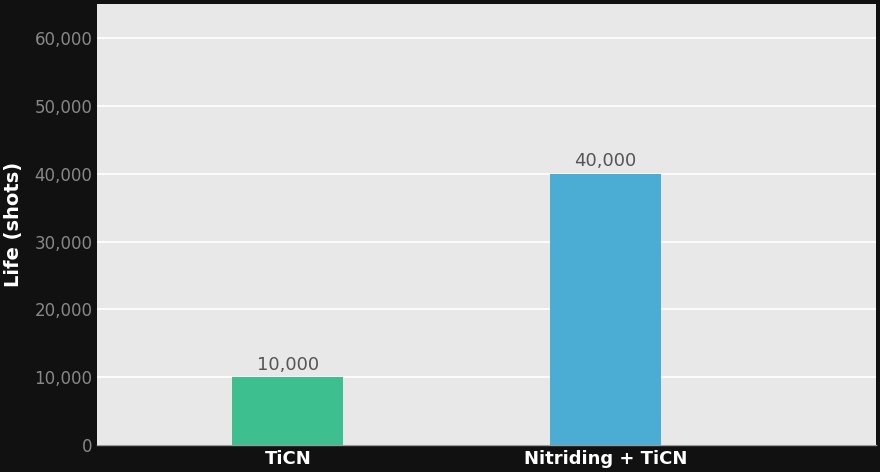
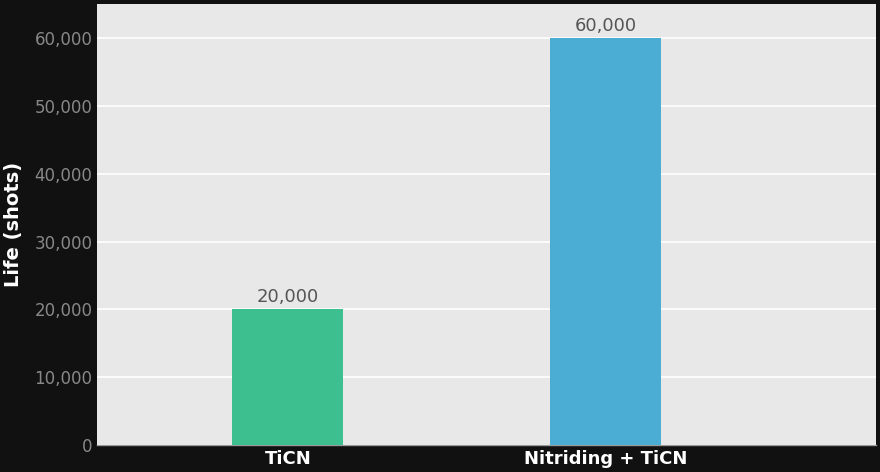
TiCN: 10,000 -> 20,000
Nitriding + TiCN: 40,000 -> 60,000
